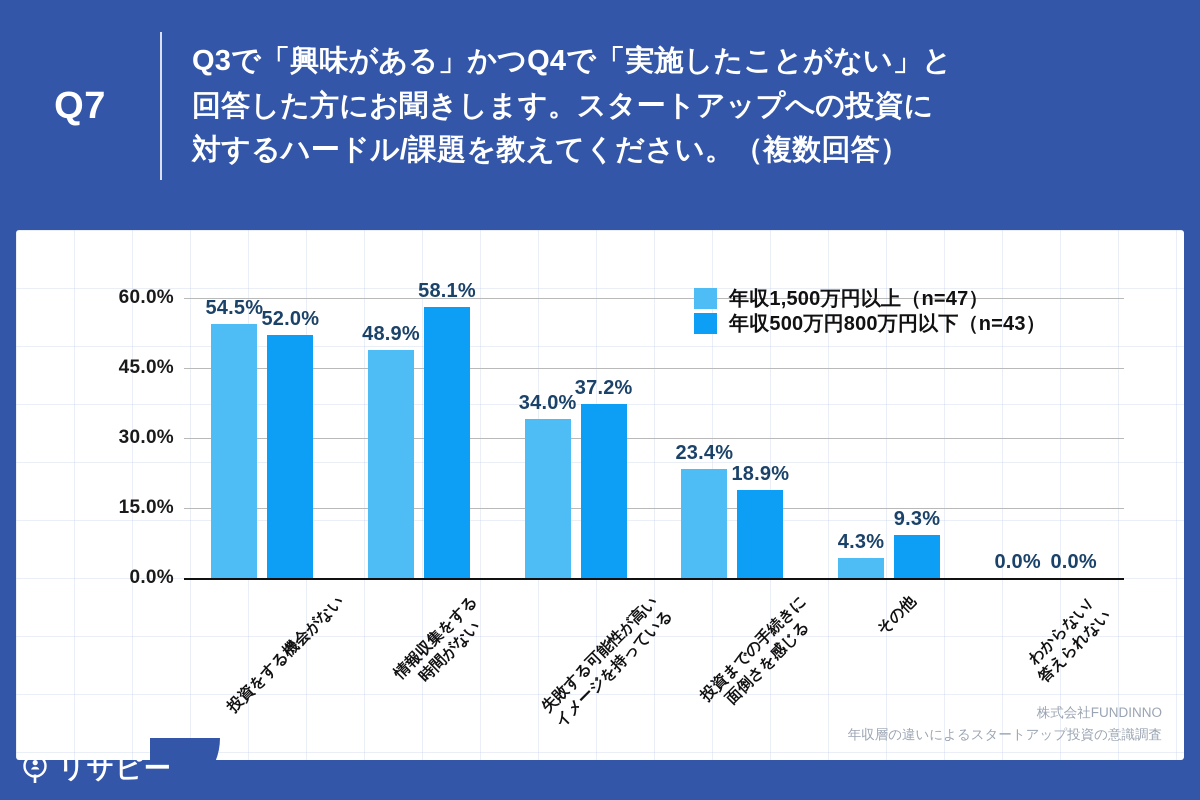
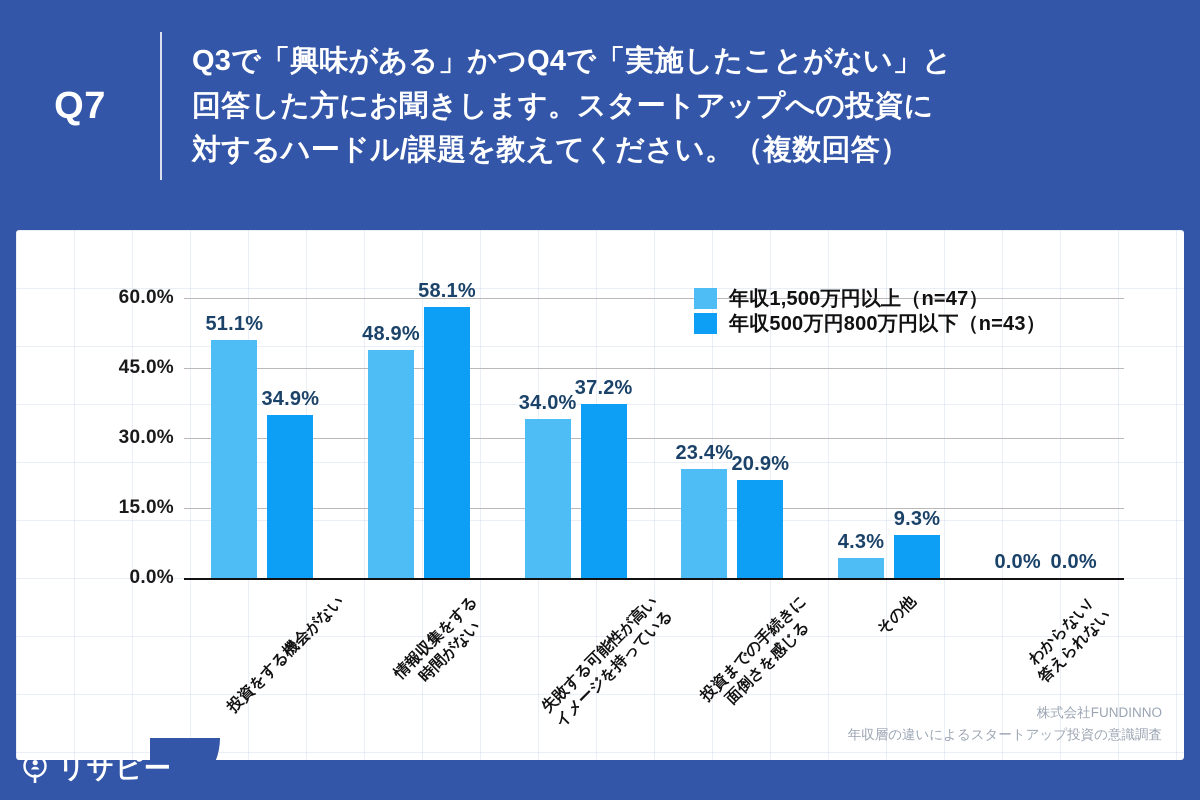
年収1,500万円以上（n=47）/投資をする機会がない: 54.5% -> 51.1%
年収500万円800万円以下（n=43）/投資をする機会がない: 52.0% -> 34.9%
年収500万円800万円以下（n=43）/投資までの手続きに 面倒さを感じる: 18.9% -> 20.9%
